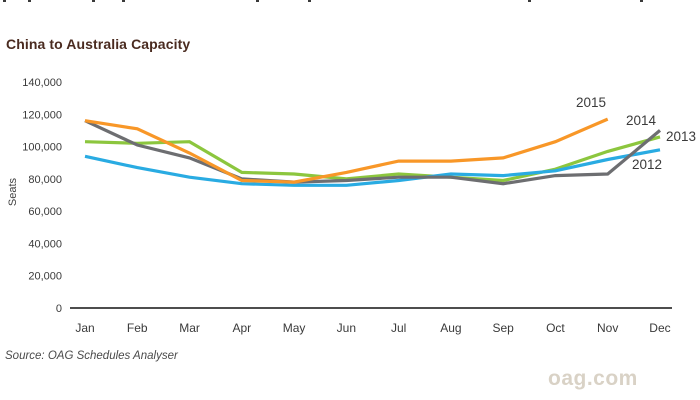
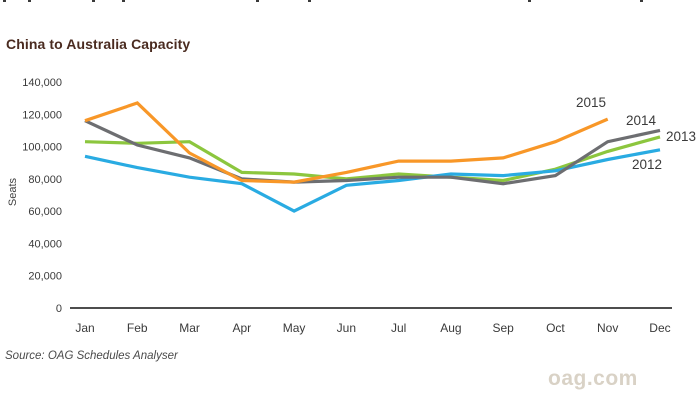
2015/Feb: 111000 -> 127000
2012/May: 76000 -> 60000
2014/Nov: 83000 -> 103000
